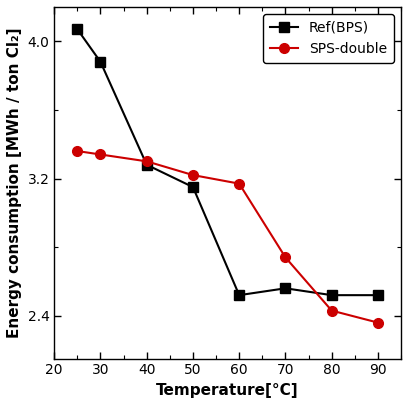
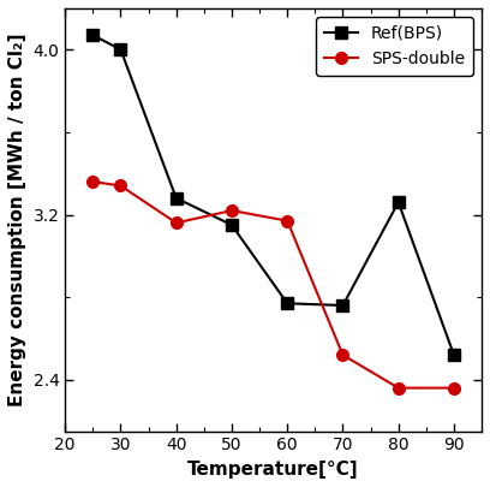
Ref(BPS)/30: 3.88 -> 4.00
SPS-double/40: 3.30 -> 3.16
Ref(BPS)/60: 2.52 -> 2.77
Ref(BPS)/70: 2.56 -> 2.76
SPS-double/70: 2.74 -> 2.52
Ref(BPS)/80: 2.52 -> 3.26
SPS-double/80: 2.43 -> 2.36
